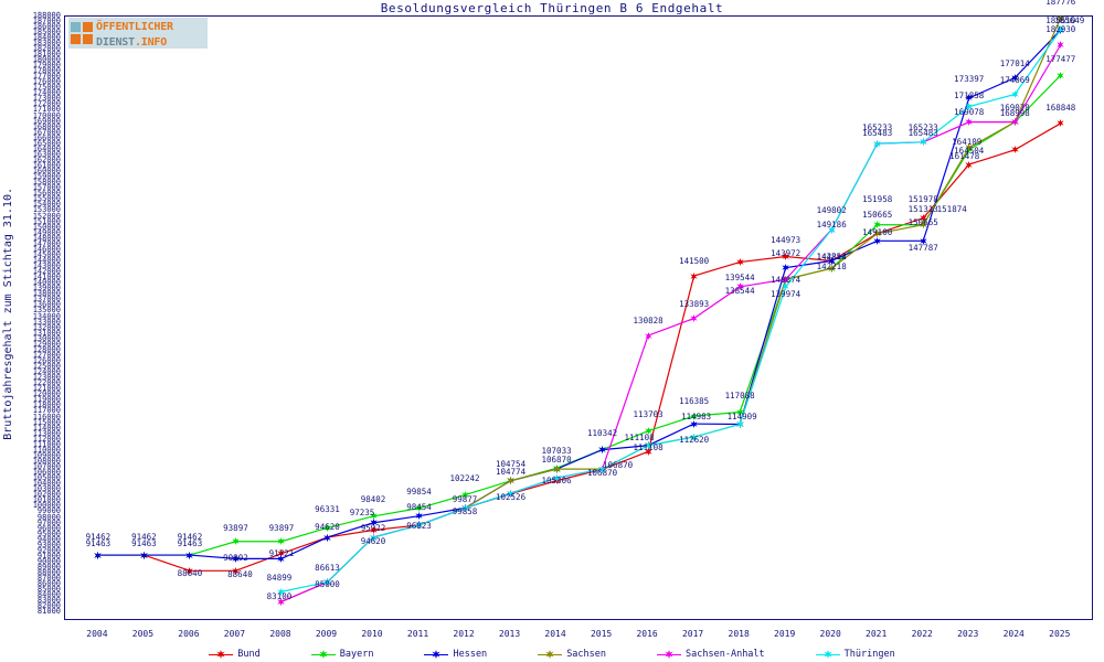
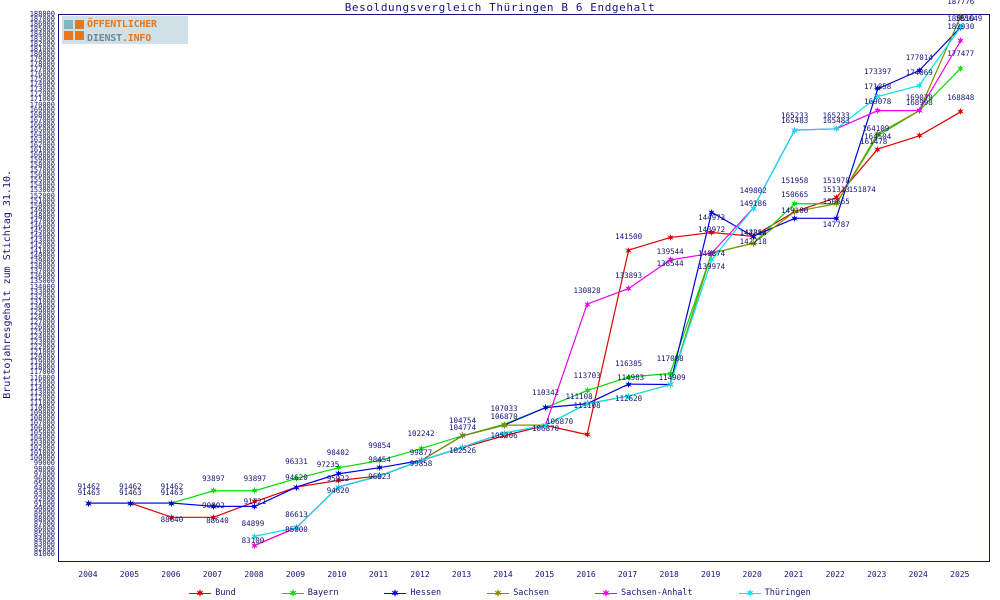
Bund/2016: 110000 -> 105000
Hessen/2019: 143000 -> 149000
